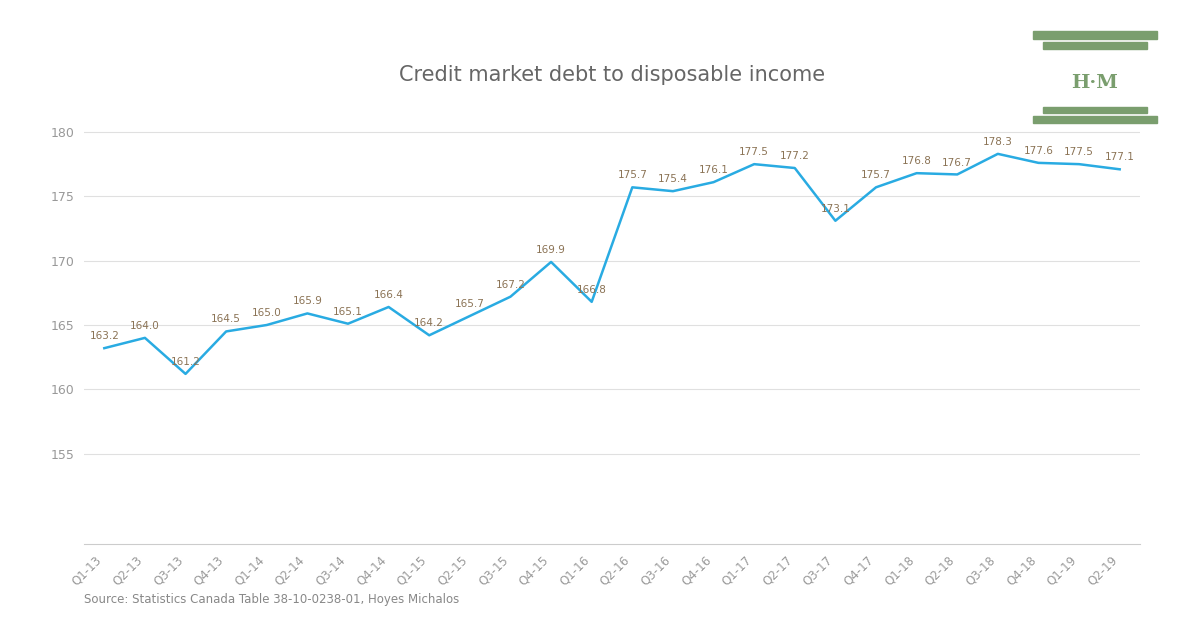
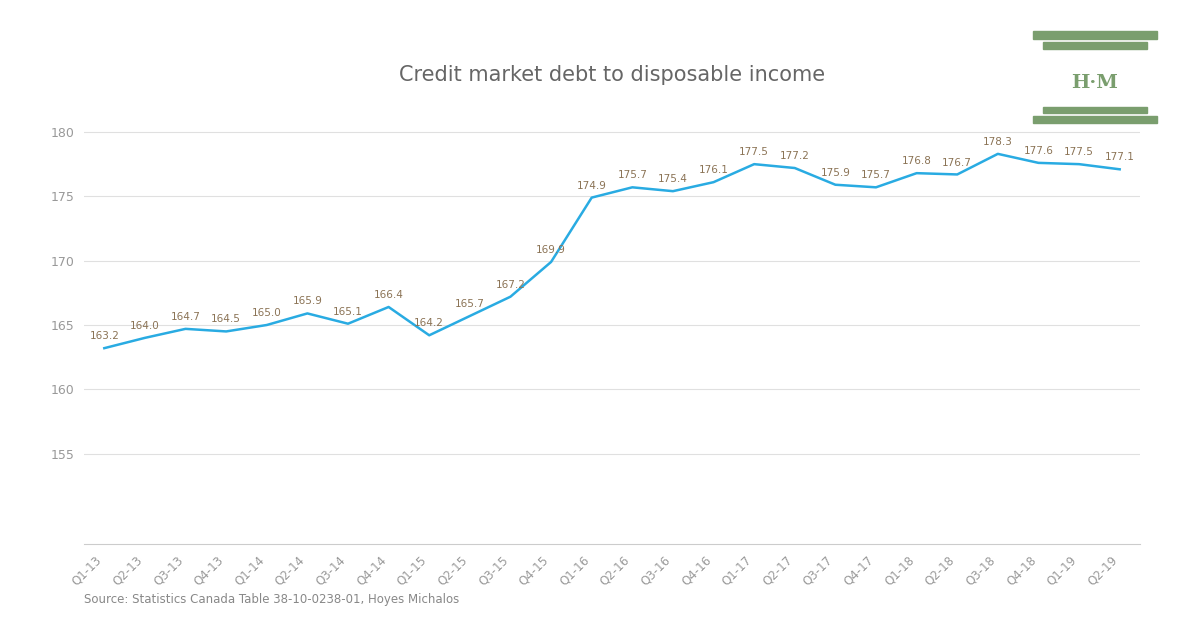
Q3-13: 161.2 -> 164.7
Q1-16: 166.8 -> 174.9
Q3-17: 173.1 -> 175.9
